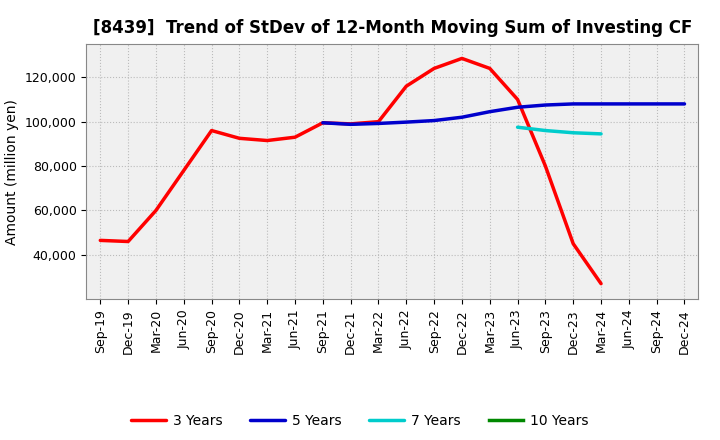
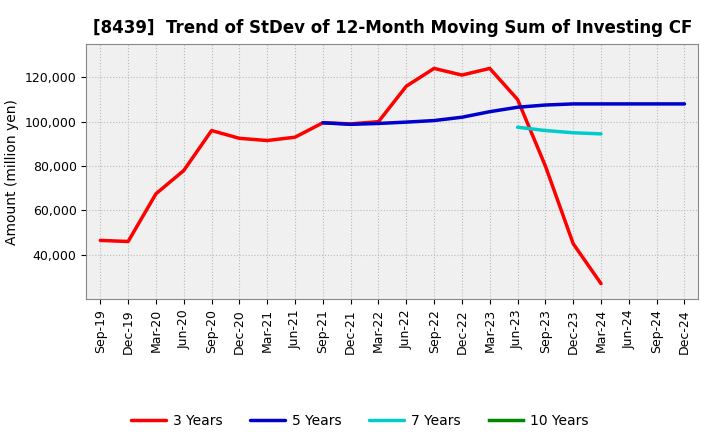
3 Years/Mar-20: 60,000 -> 67,500
3 Years/Dec-22: 128,500 -> 121,000
